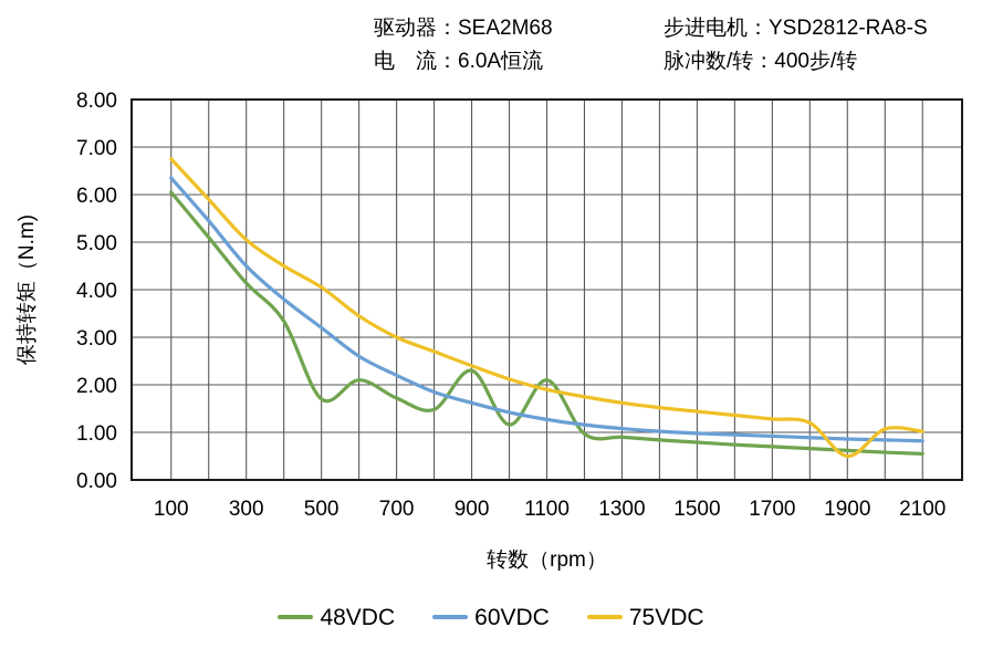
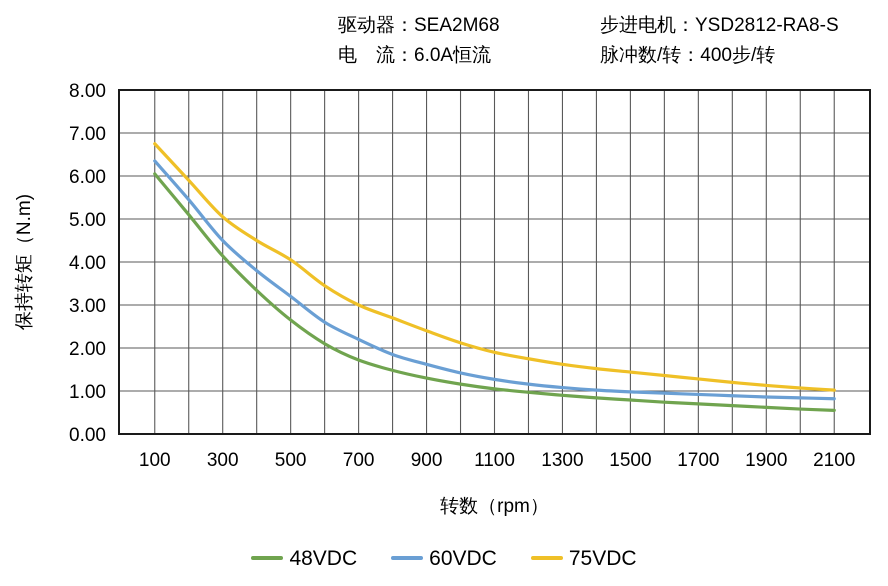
48VDC/500: 1.7 -> 2.6
48VDC/900: 2.3 -> 1.3
48VDC/1100: 2.1 -> 1.1
75VDC/1900: 0.5 -> 1.1
